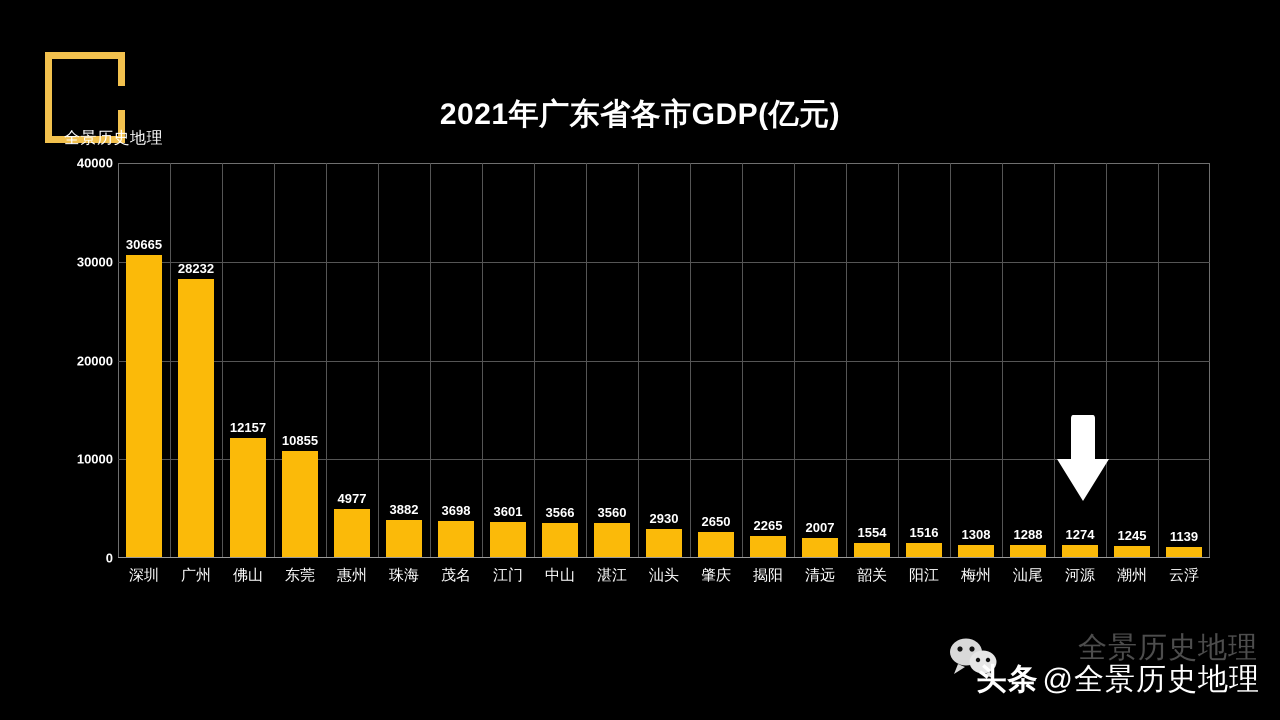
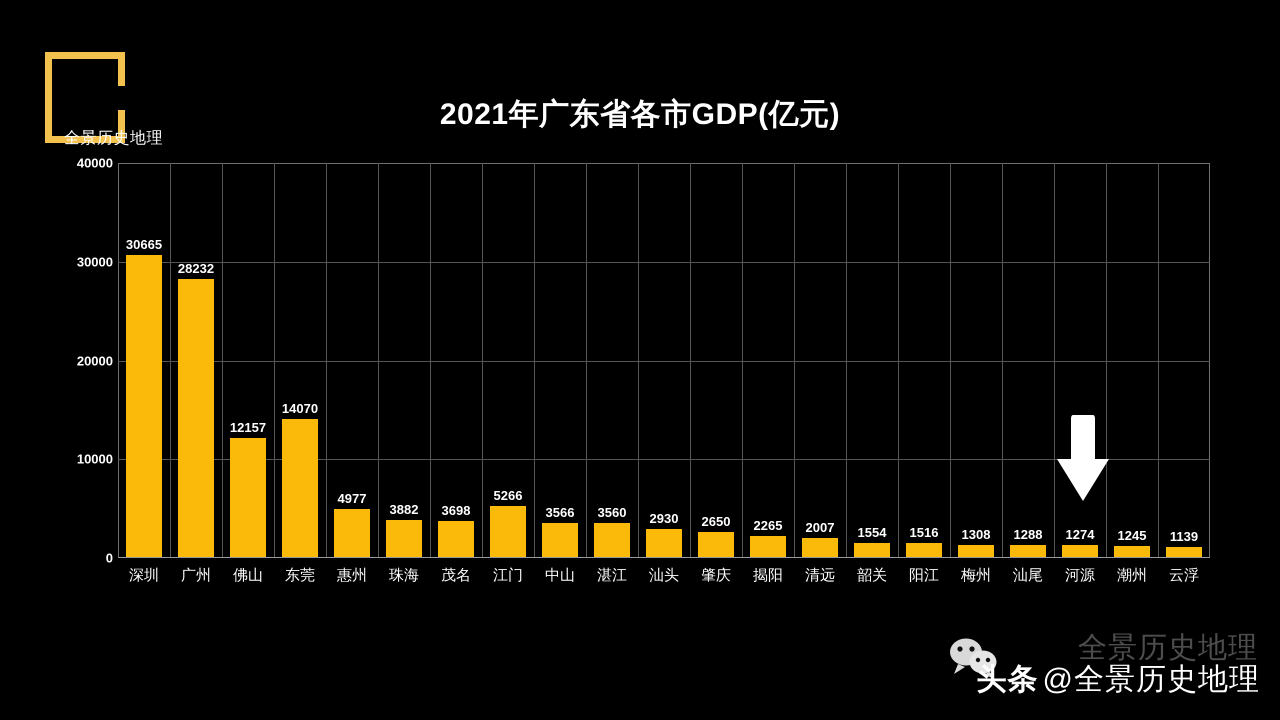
东莞: 10855 -> 14070
江门: 3601 -> 5266
